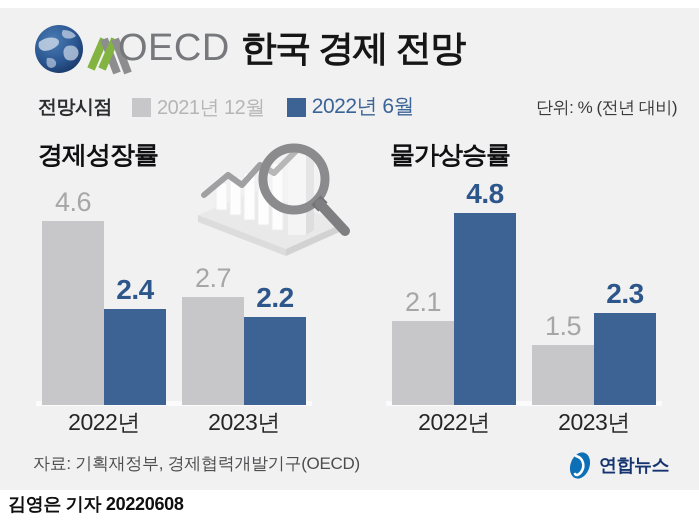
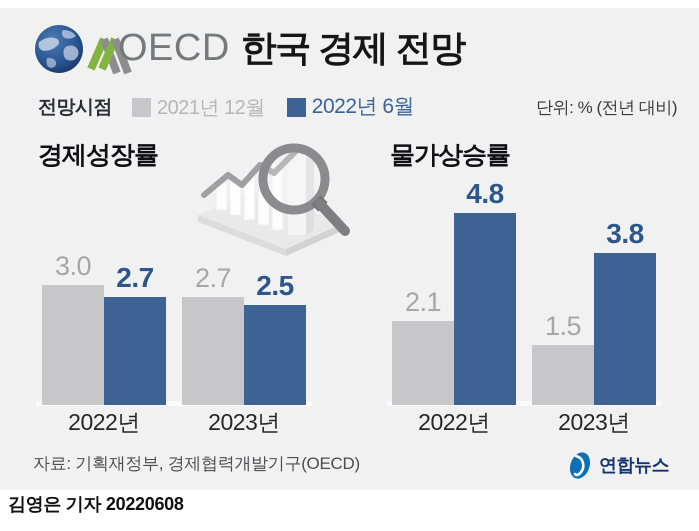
경제성장률/2021년 12월/2022년: 4.6 -> 3.0
경제성장률/2022년 6월/2022년: 2.4 -> 2.7
경제성장률/2022년 6월/2023년: 2.2 -> 2.5
물가상승률/2022년 6월/2023년: 2.3 -> 3.8
